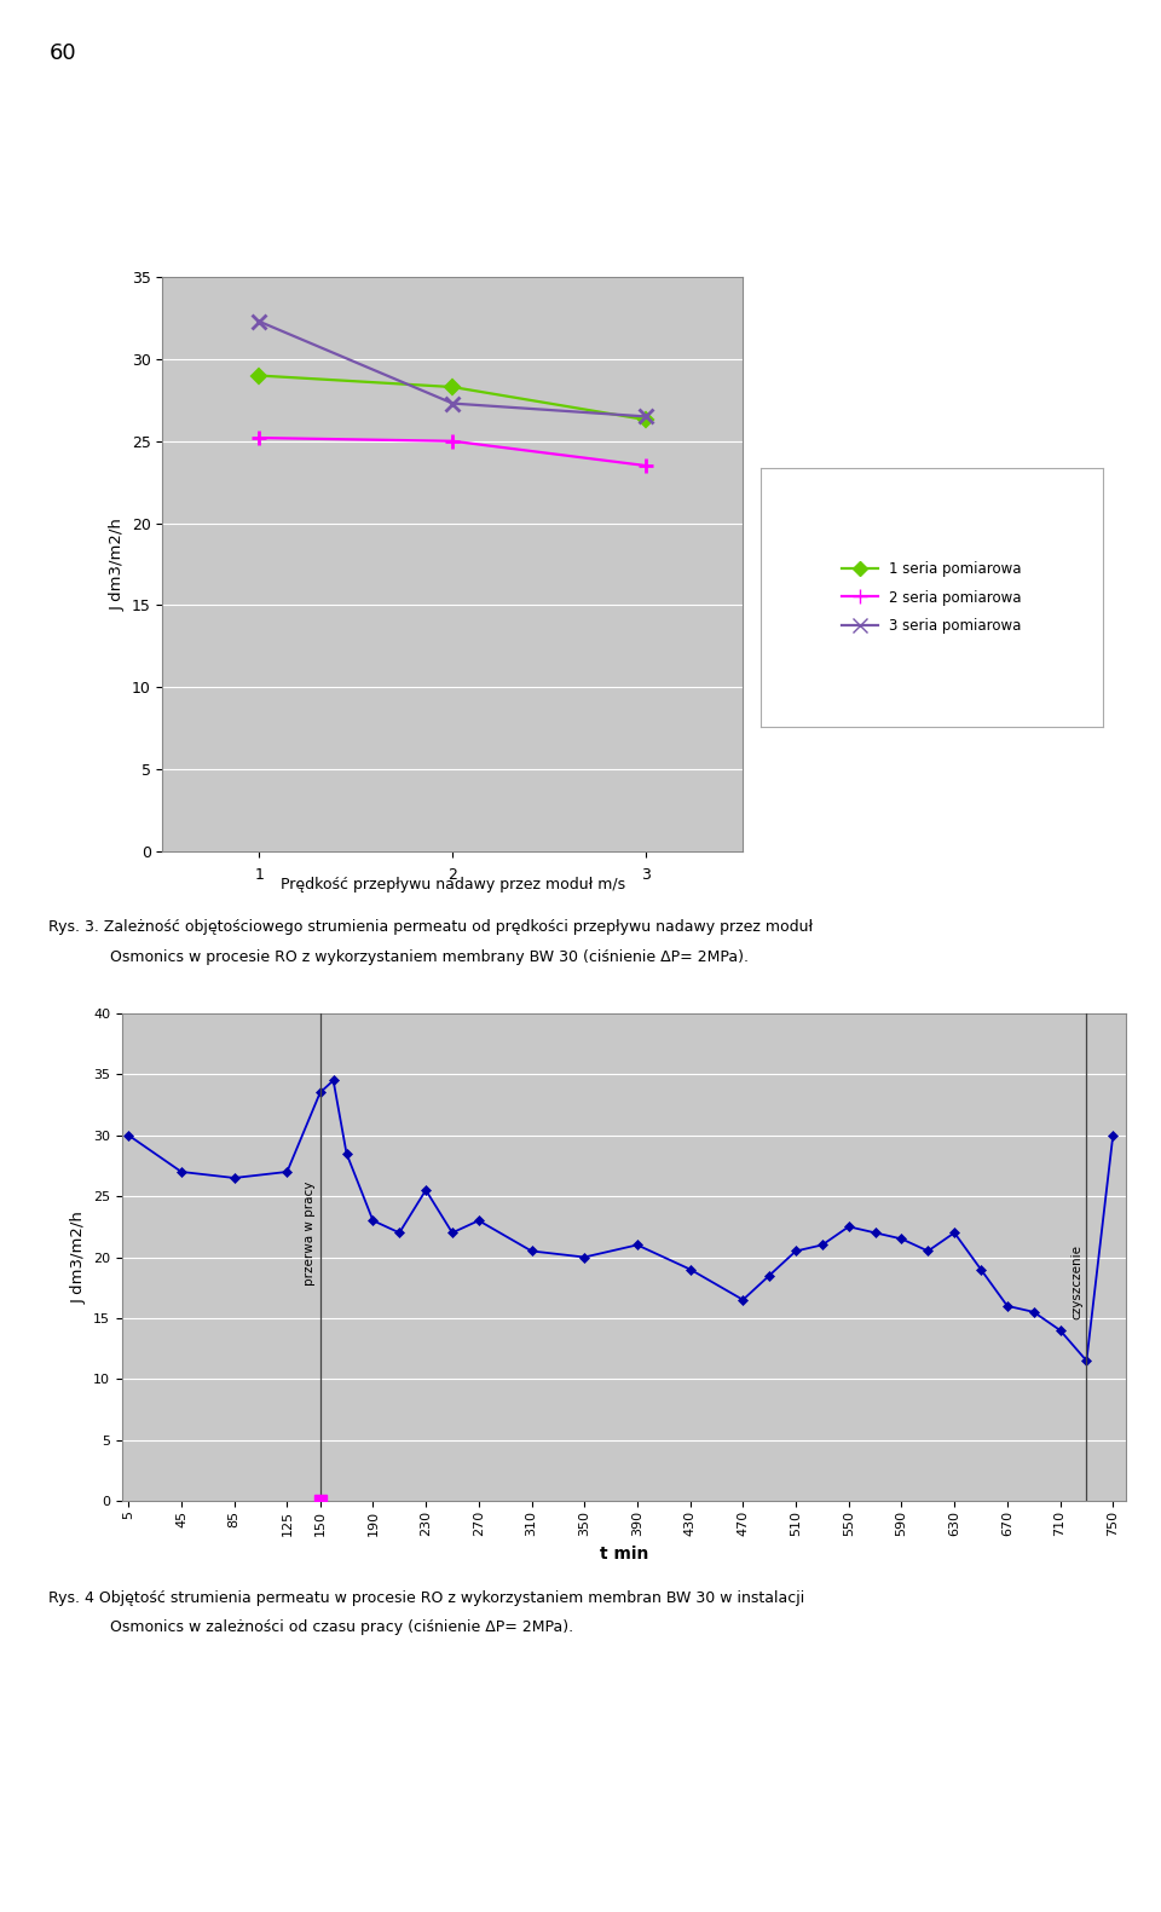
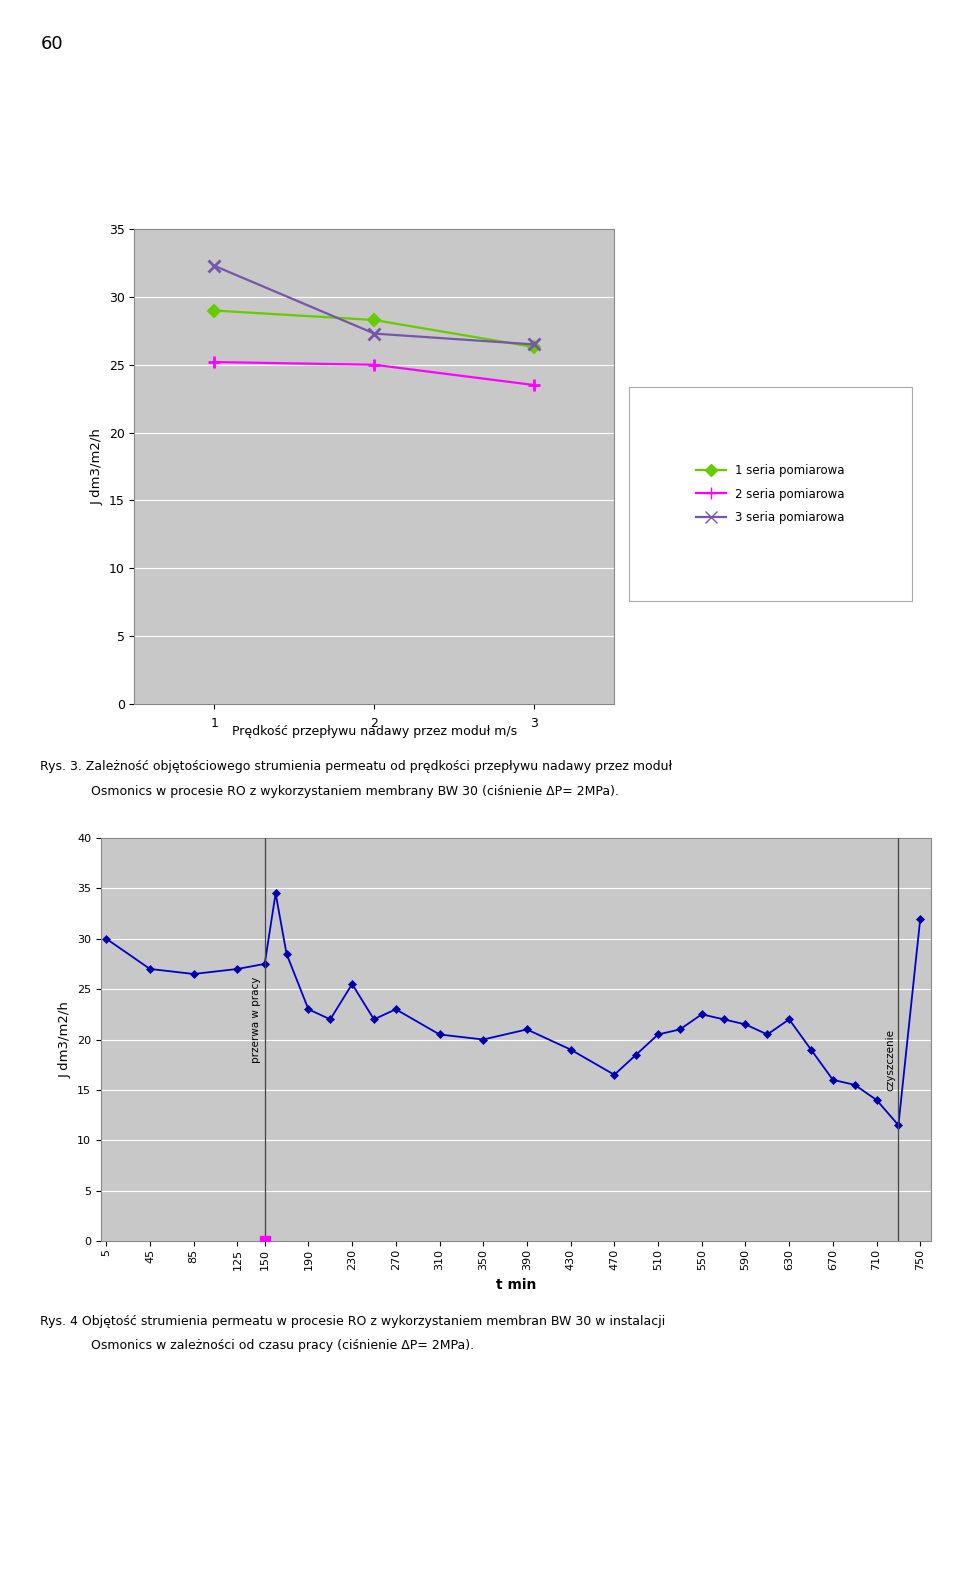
150: 33.5 -> 27.5
750: 30.0 -> 32.0
